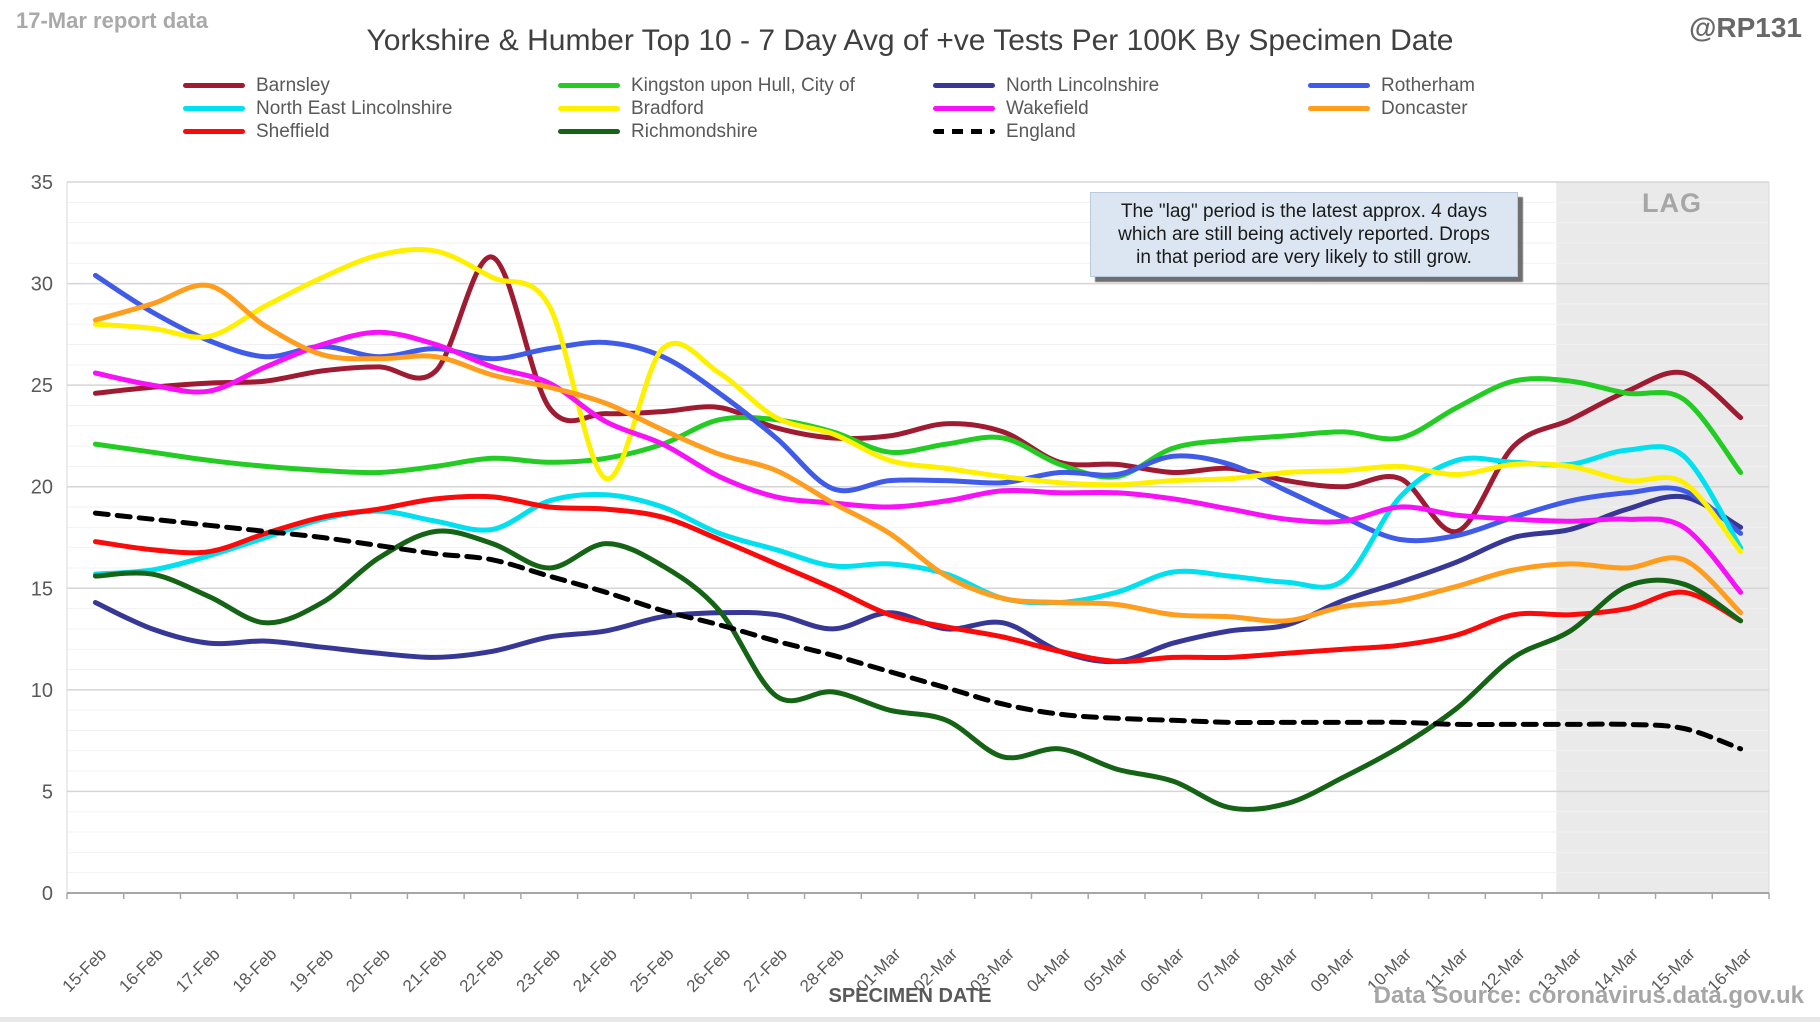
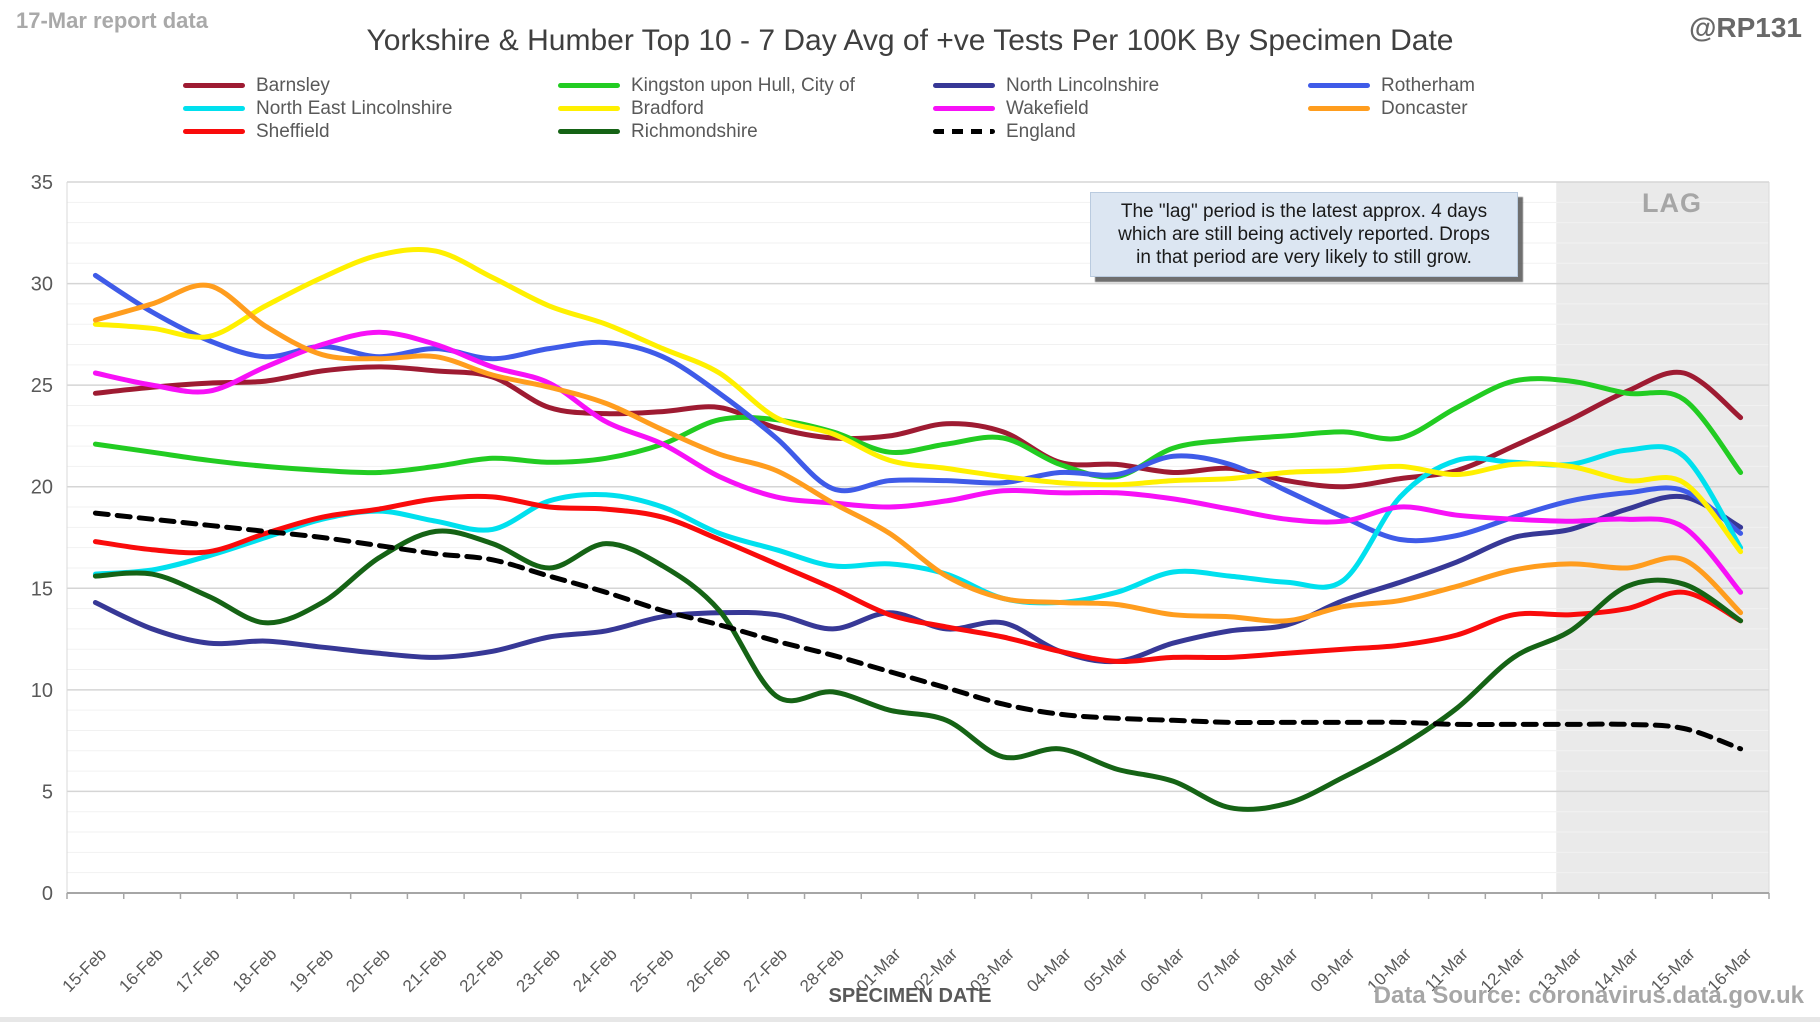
Barnsley/22-Feb: 31.3 -> 25.4
Bradford/24-Feb: 20.4 -> 28.0
Barnsley/11-Mar: 17.8 -> 20.8
